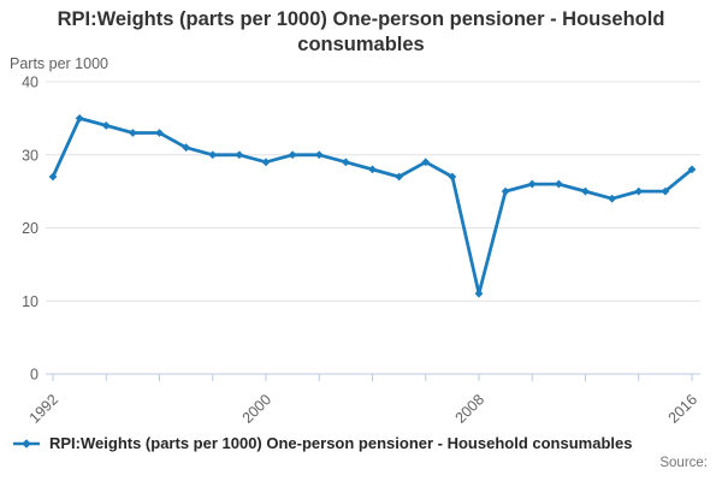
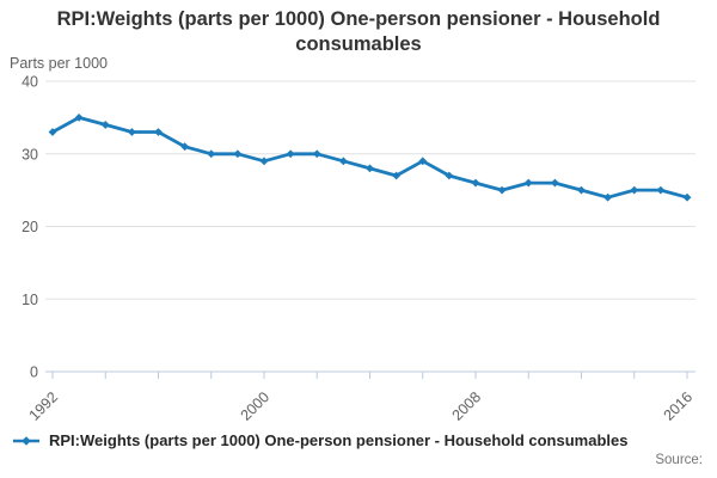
1992: 27 -> 33
2008: 11 -> 26
2016: 28 -> 24
